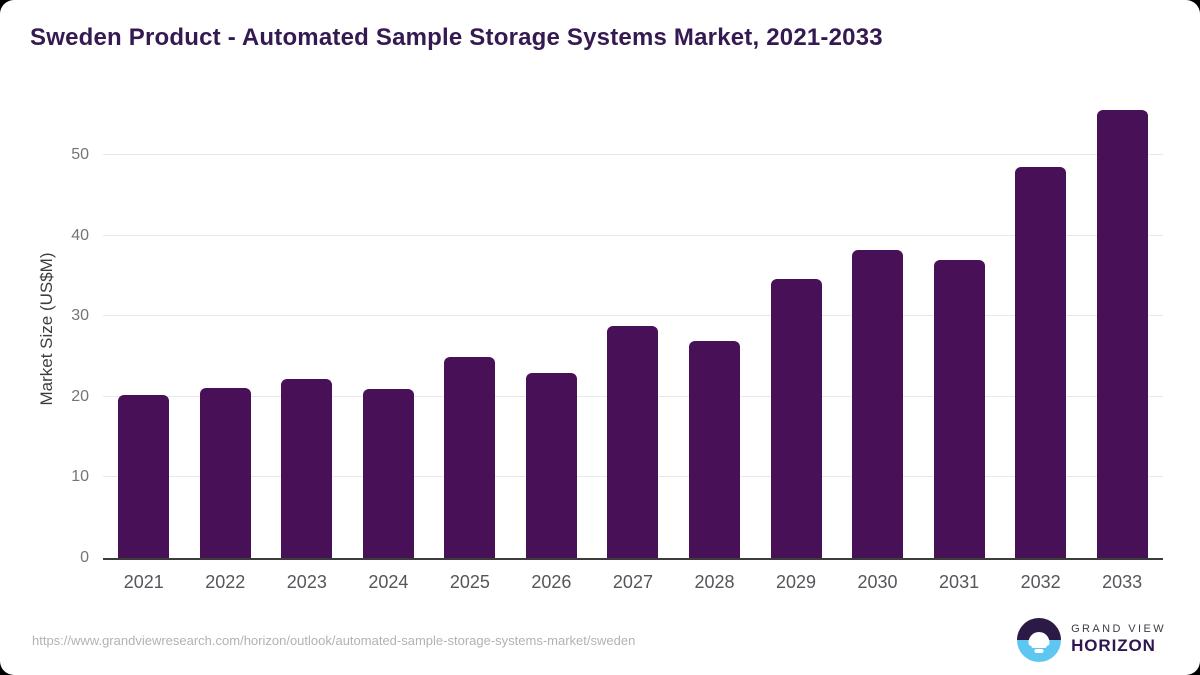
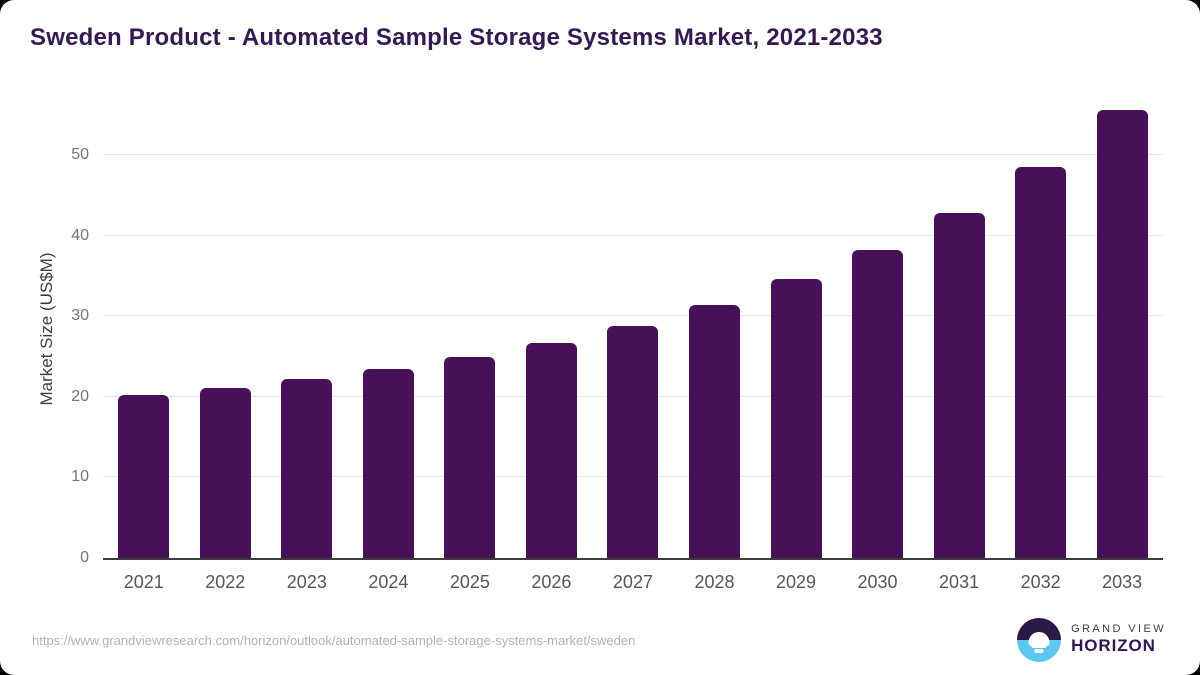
2024: 21 -> 24
2026: 23 -> 27
2028: 27 -> 31
2031: 37 -> 43
